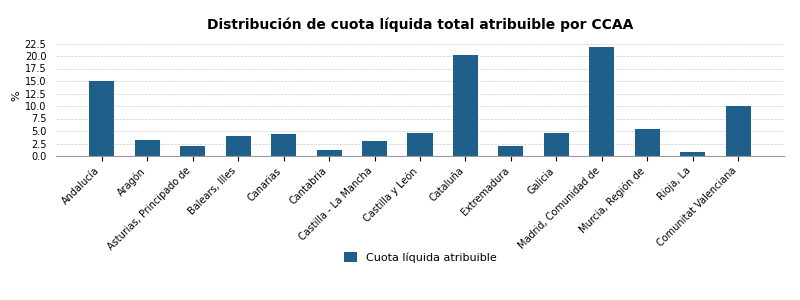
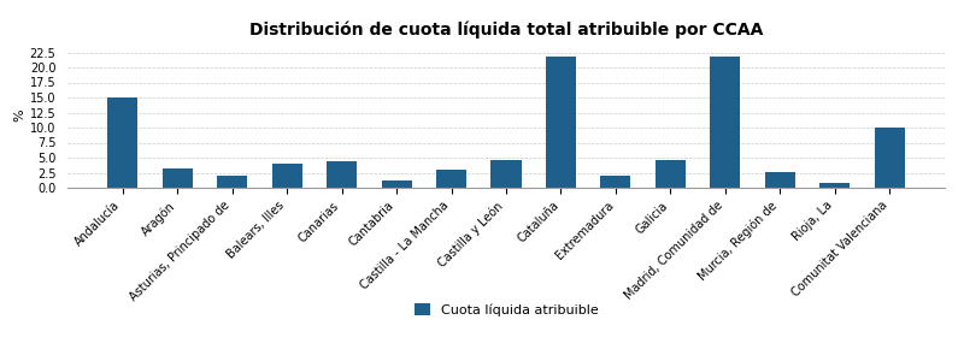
Cataluña: 20.2 -> 21.8
Murcia, Región de: 5.4 -> 2.7
